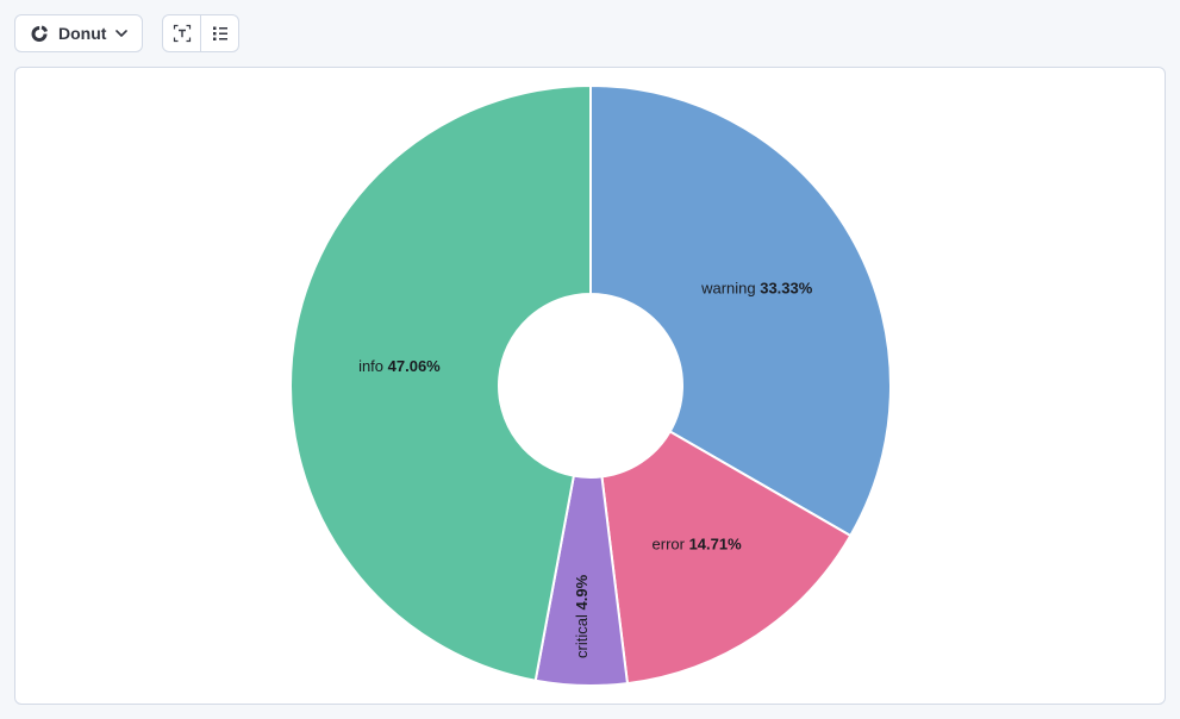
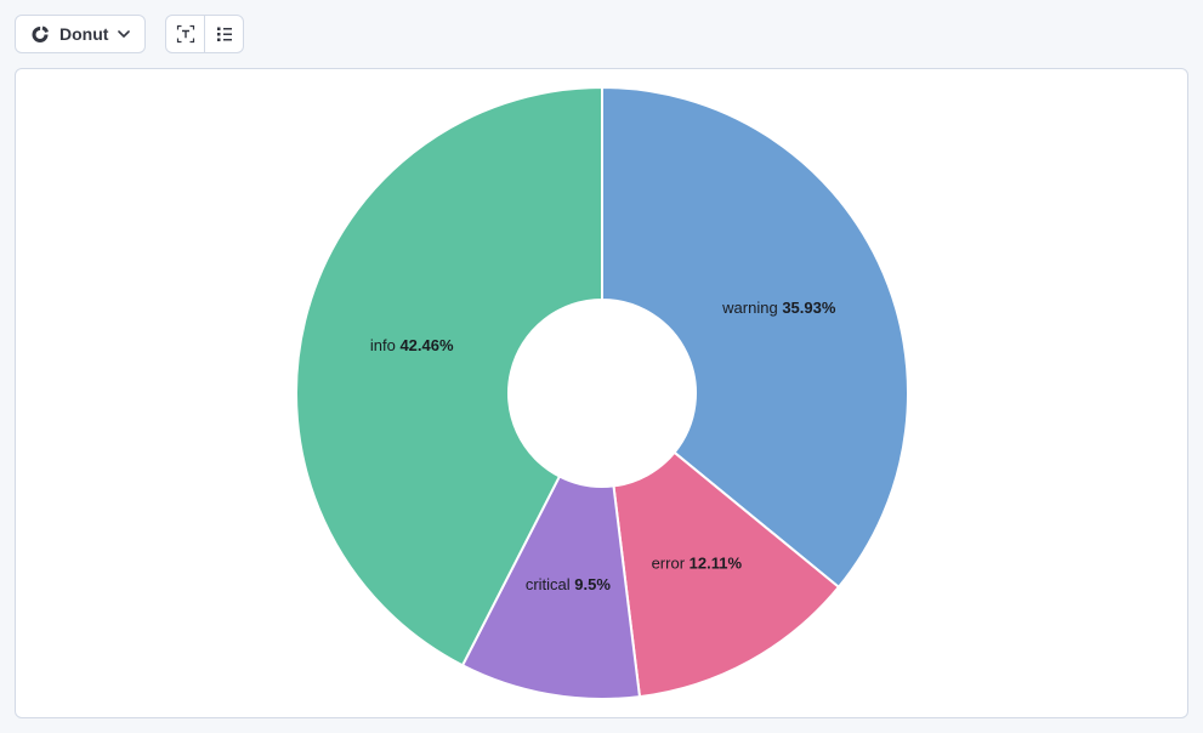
warning: 33.33% -> 35.93%
error: 14.71% -> 12.11%
critical: 4.9% -> 9.5%
info: 47.06% -> 42.46%
